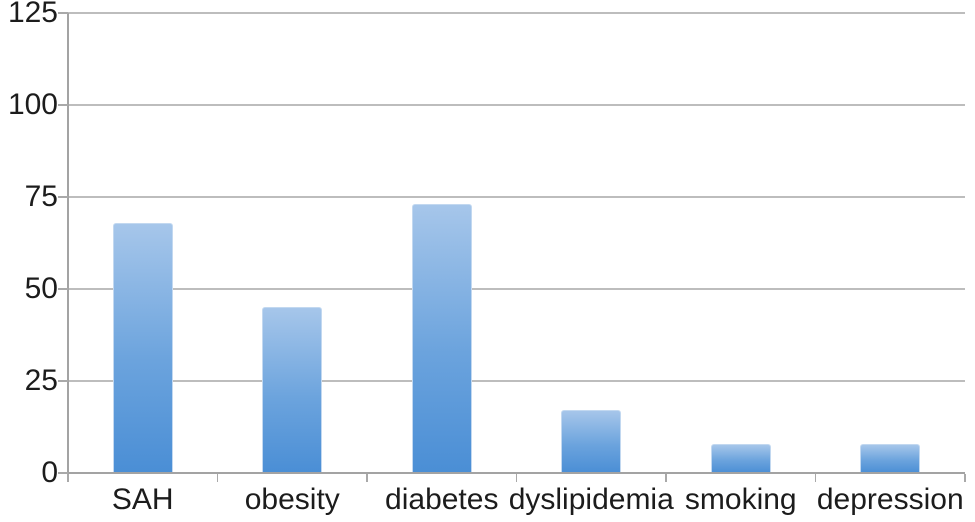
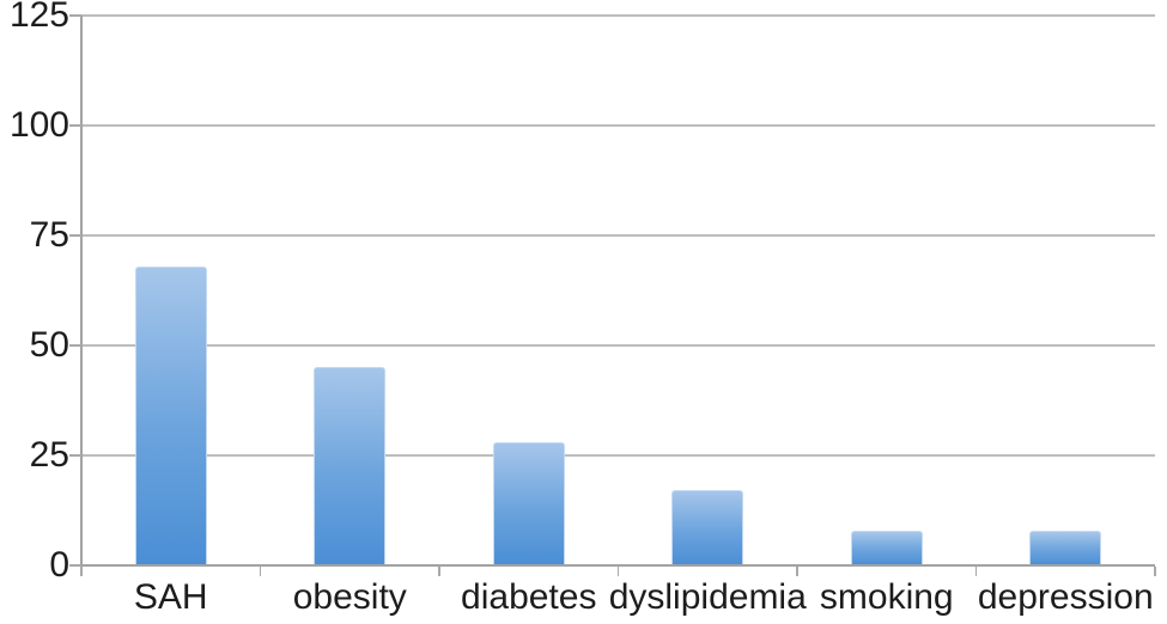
diabetes: 73 -> 28
